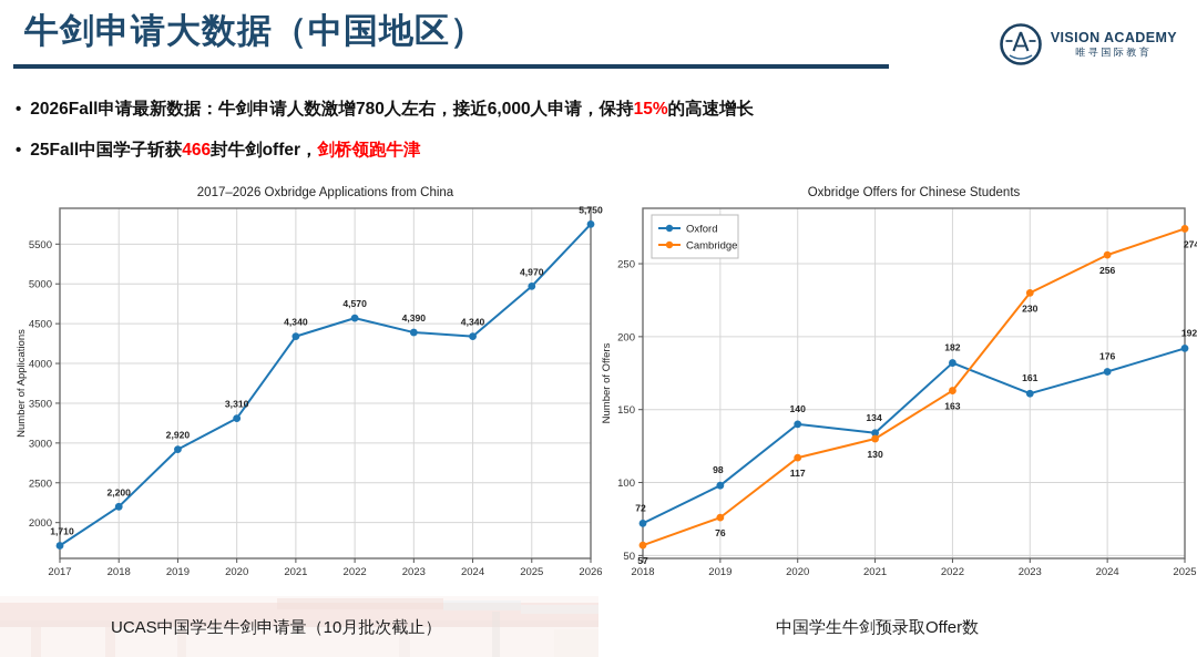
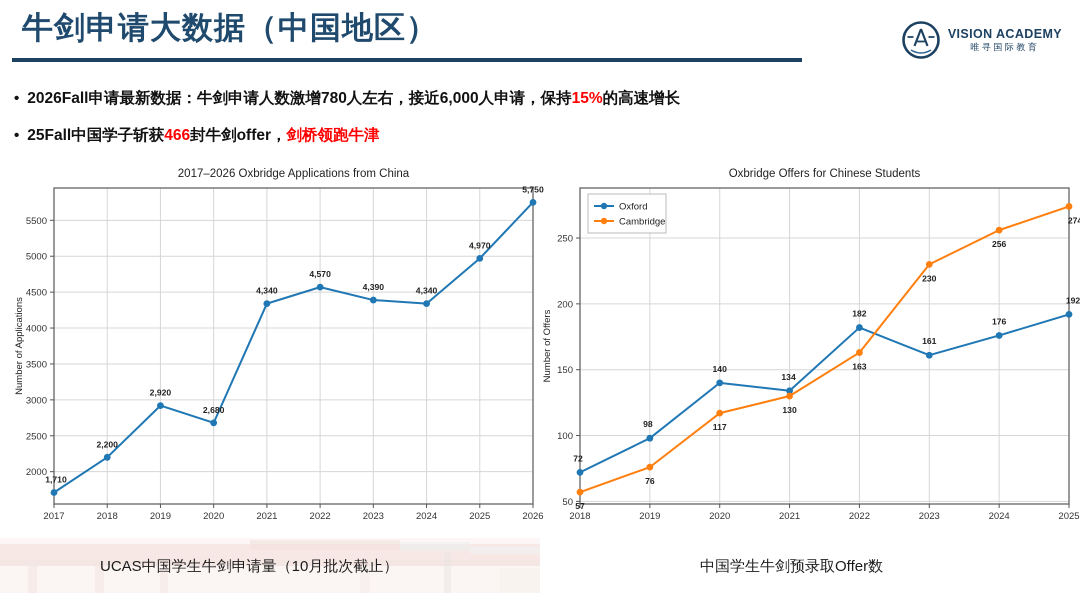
2017–2026 Oxbridge Applications from China/2020: 3,310 -> 2,680
